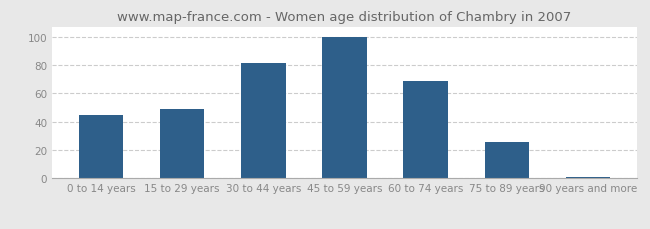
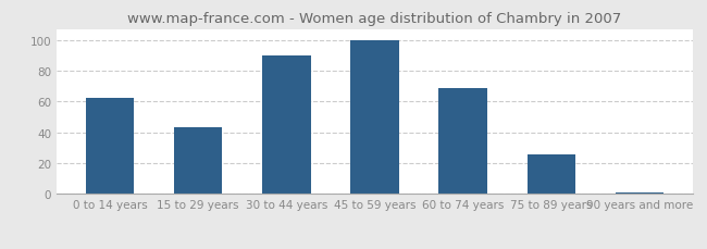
0 to 14 years: 45 -> 62
15 to 29 years: 49 -> 43
30 to 44 years: 81 -> 90
